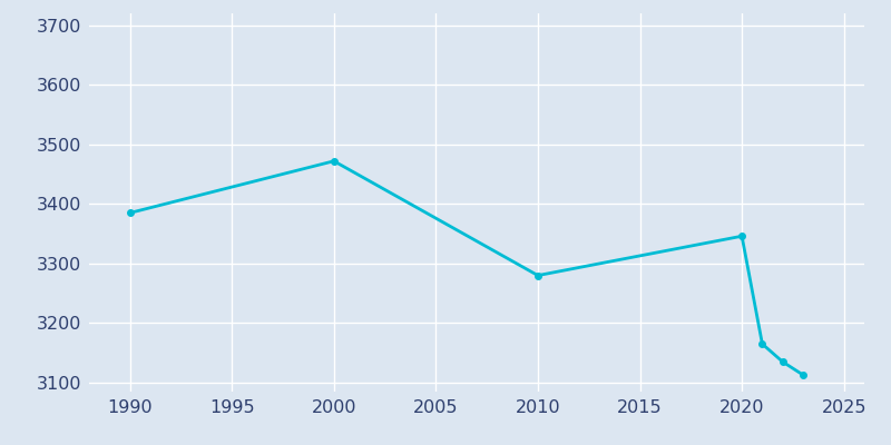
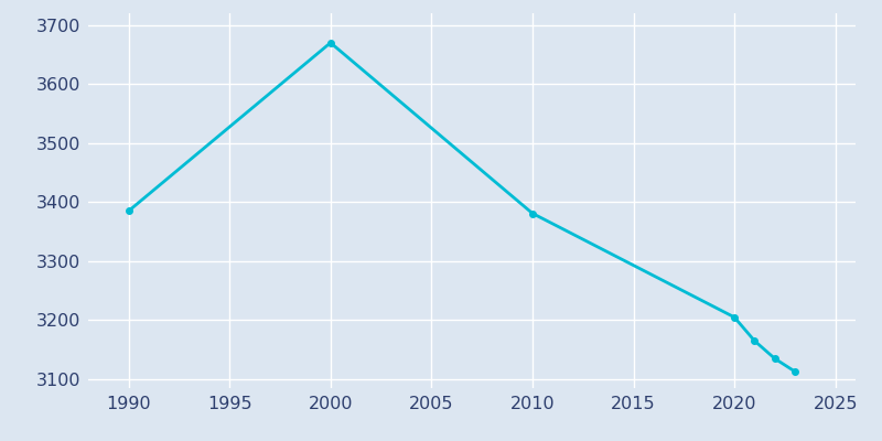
2000: 3472 -> 3670
2010: 3280 -> 3381
2020: 3346 -> 3205
